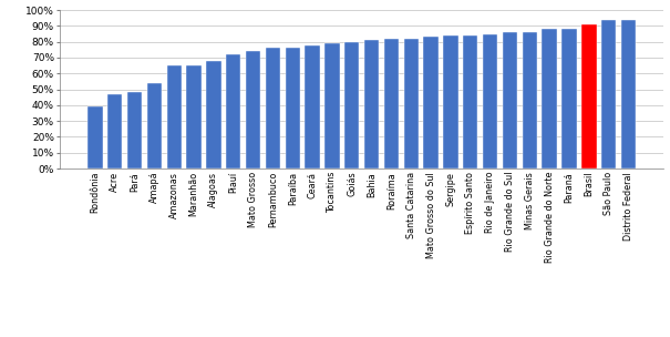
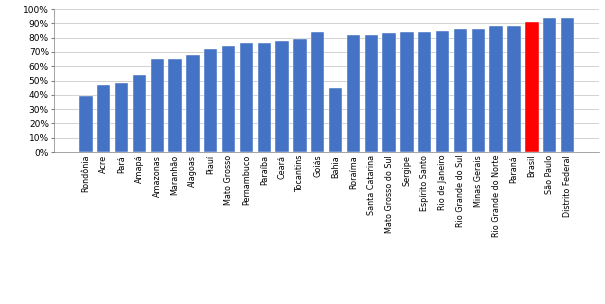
Goiás: 80% -> 84%
Bahia: 81% -> 45%
